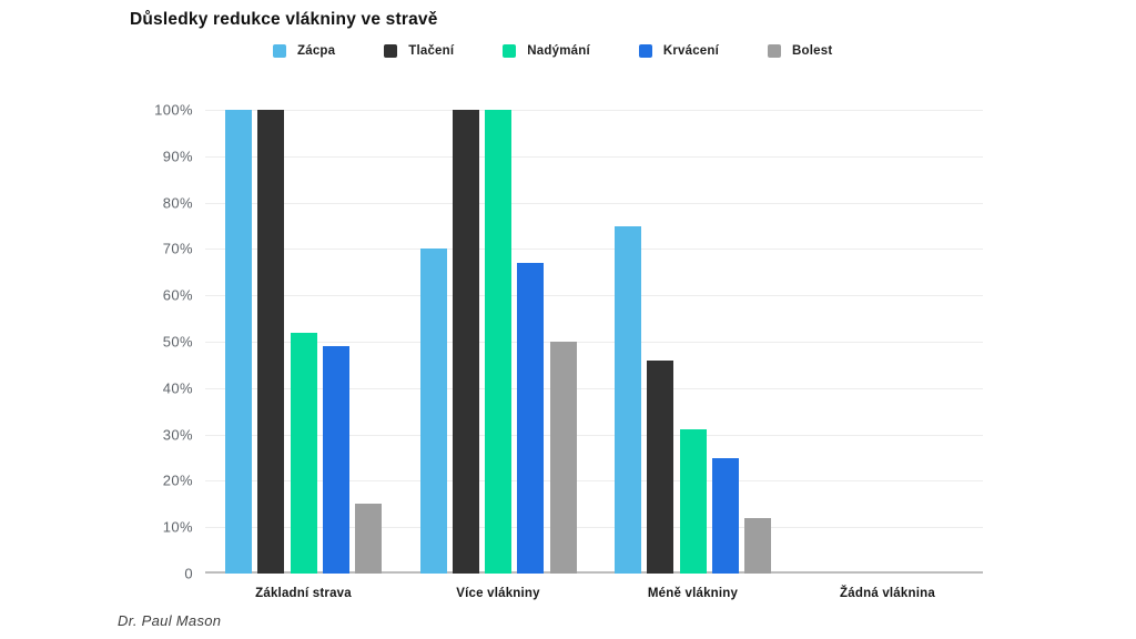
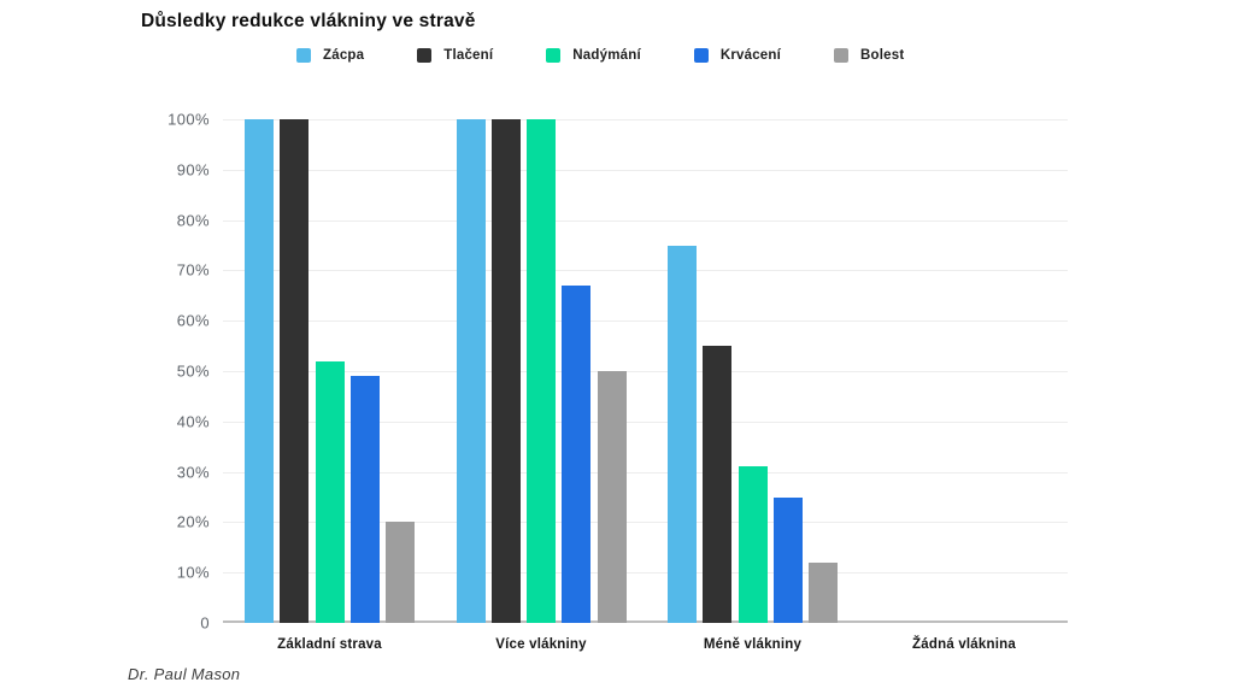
Bolest/Základní strava: 15% -> 20%
Zácpa/Více vlákniny: 70% -> 100%
Tlačení/Méně vlákniny: 46% -> 55%
